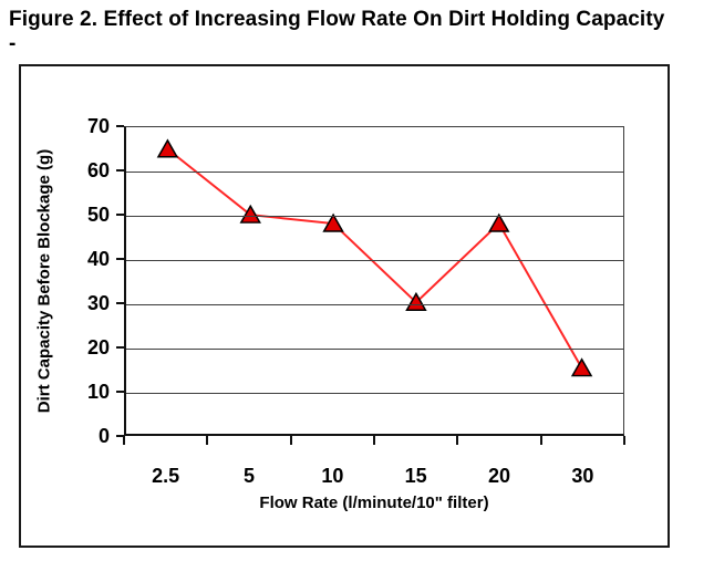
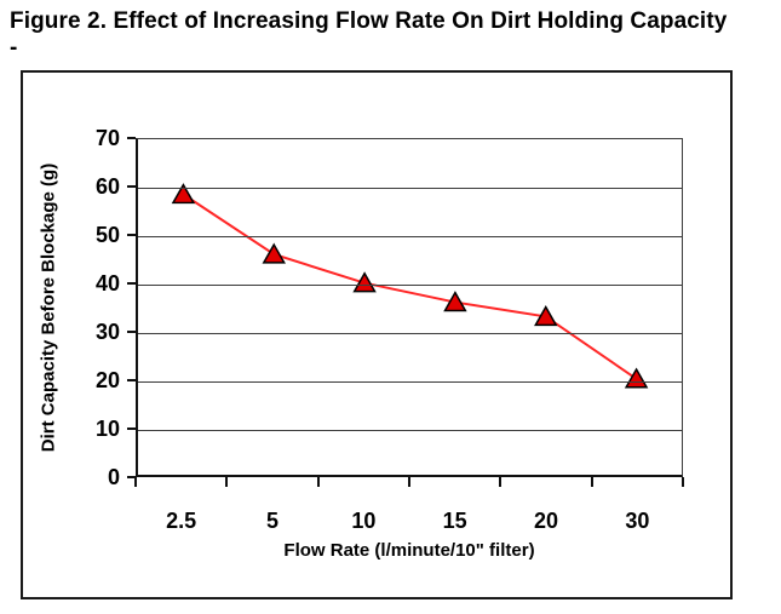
2.5: 65 -> 58
5: 50 -> 46
10: 48 -> 40
15: 30 -> 36
20: 48 -> 33
30: 15 -> 20
